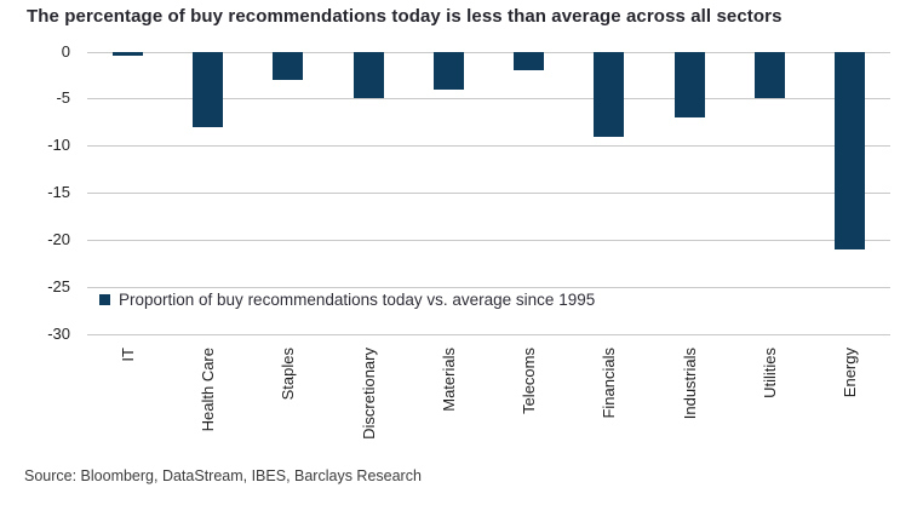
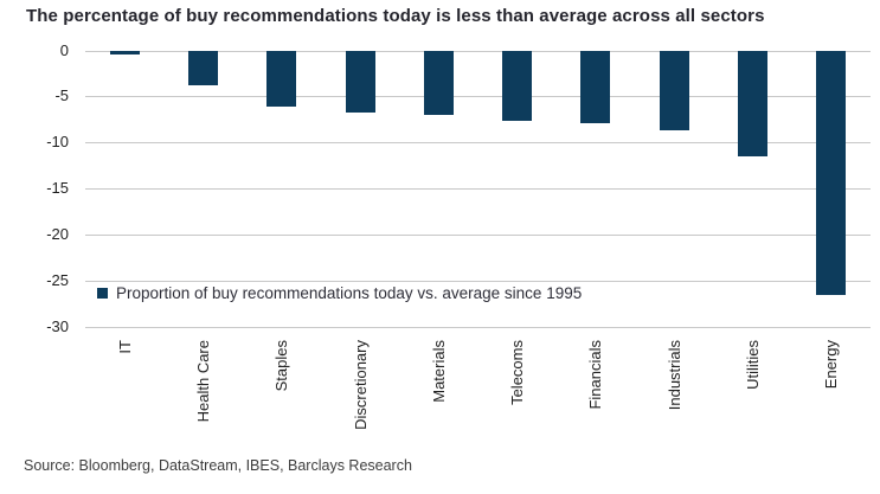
Health Care: -8 -> -4
Staples: -3 -> -6
Discretionary: -5 -> -7
Materials: -4 -> -7
Telecoms: -2 -> -8
Financials: -9 -> -8
Industrials: -7 -> -9
Utilities: -5 -> -12
Energy: -21 -> -26
